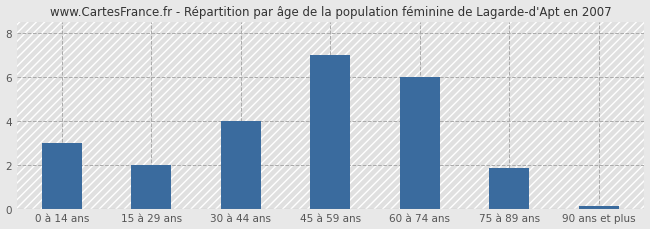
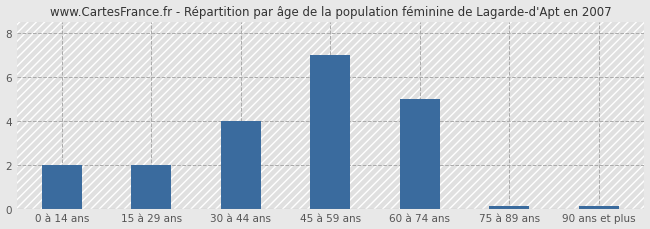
0 à 14 ans: 3.00 -> 2.00
60 à 74 ans: 6.00 -> 5.00
75 à 89 ans: 1.85 -> 0.12
